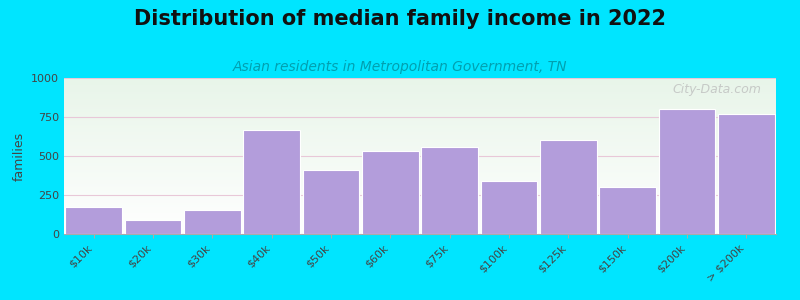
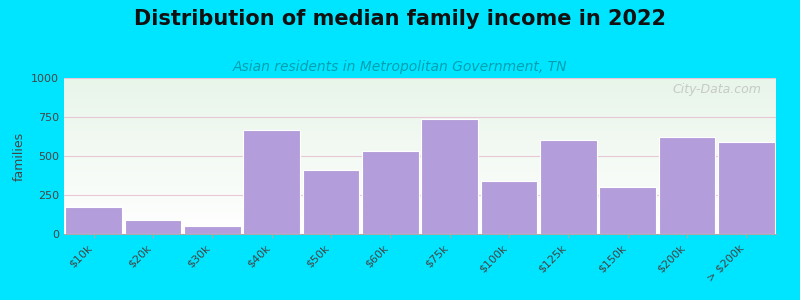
$30k: 160 -> 50
$75k: 560 -> 740
$200k: 800 -> 620
> $200k: 770 -> 590
